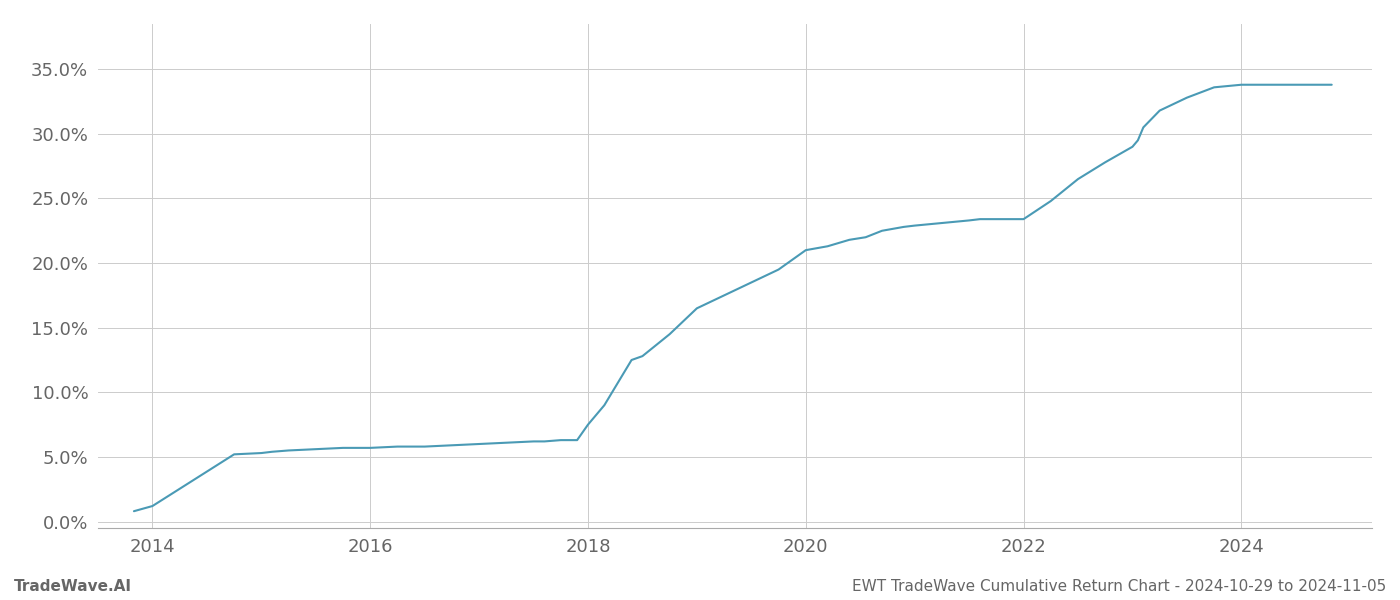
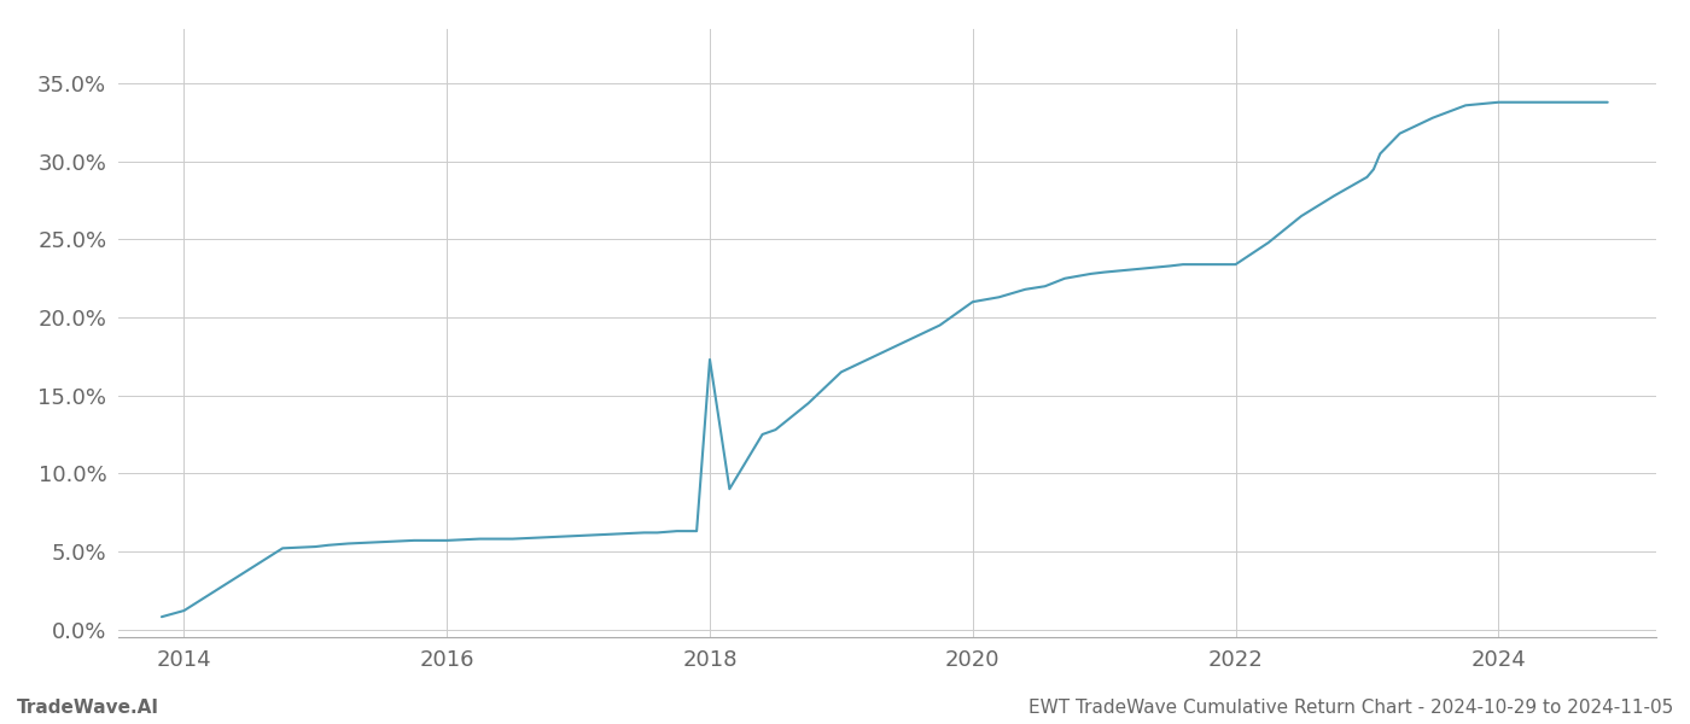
2018: 7.5% -> 17.3%
